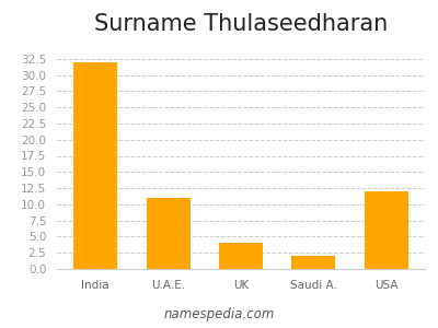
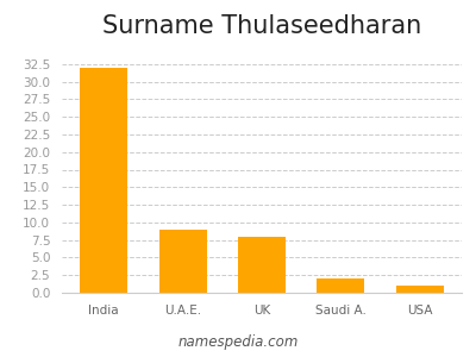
U.A.E.: 11 -> 9
UK: 4 -> 8
USA: 12 -> 1
